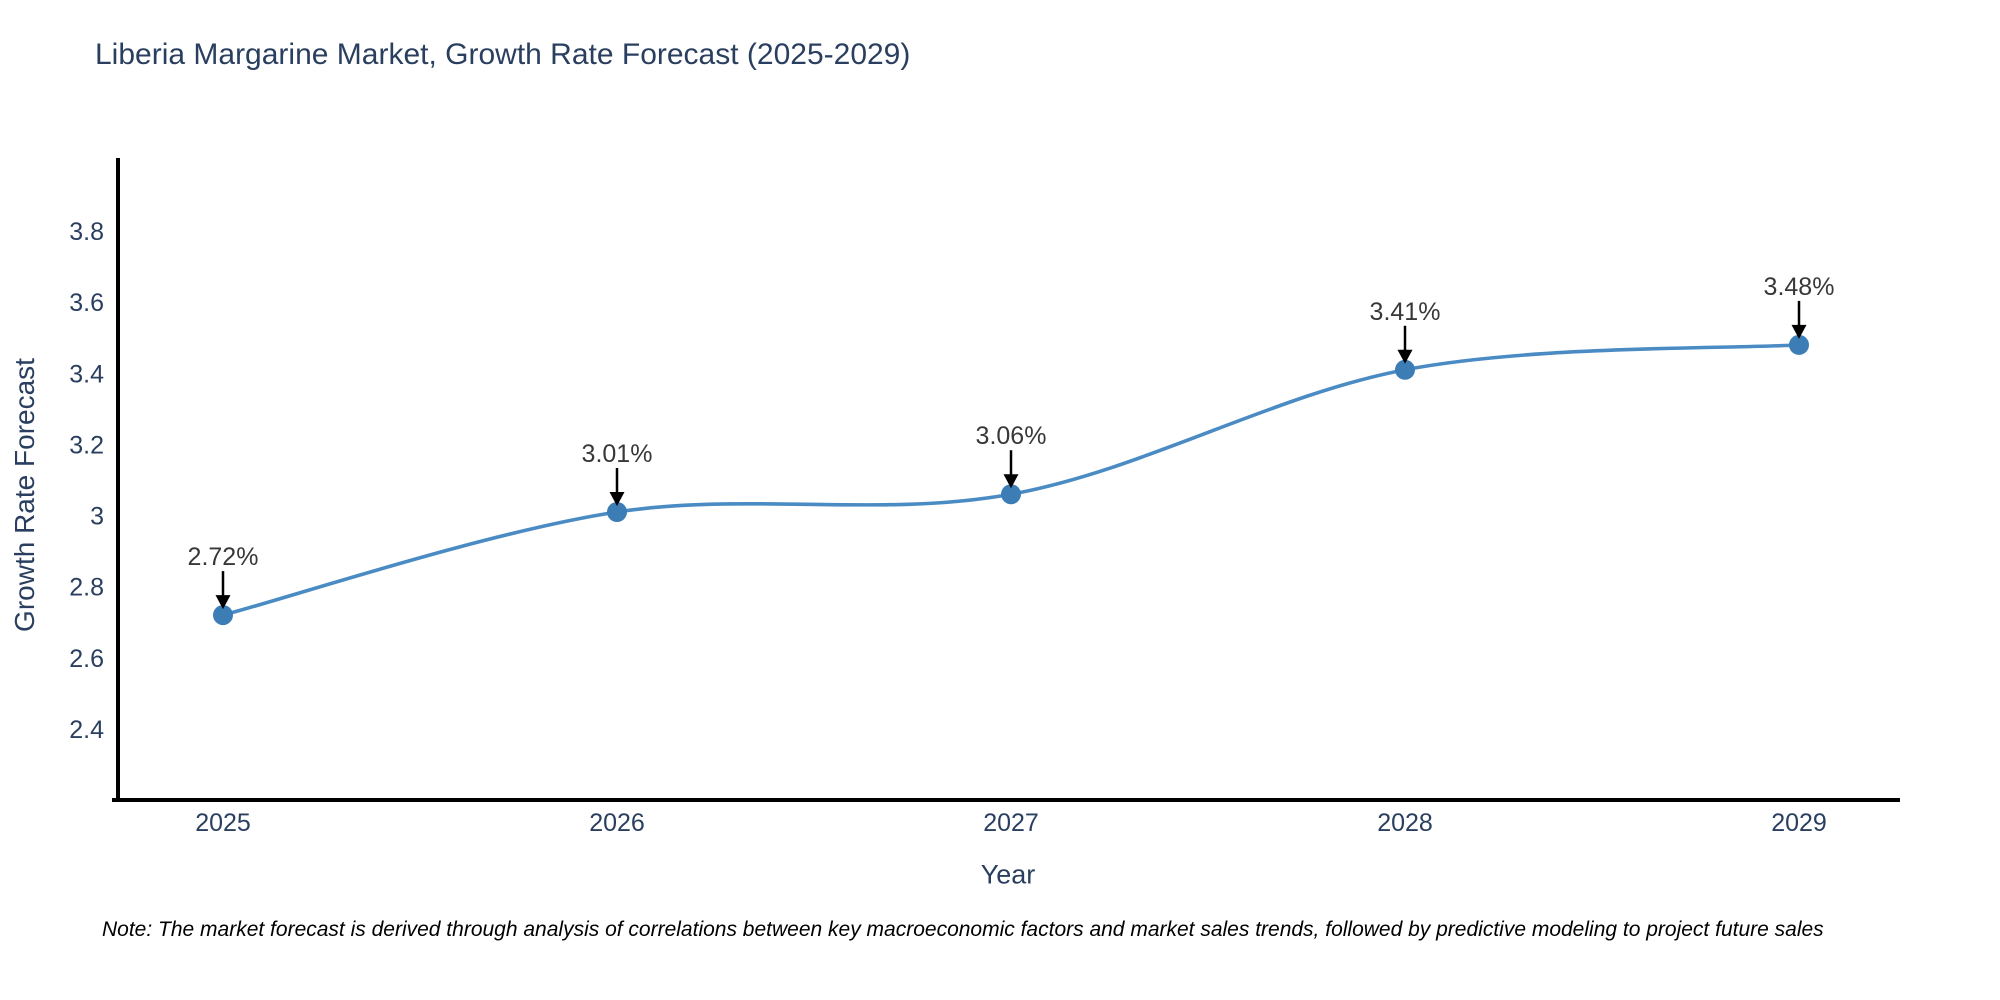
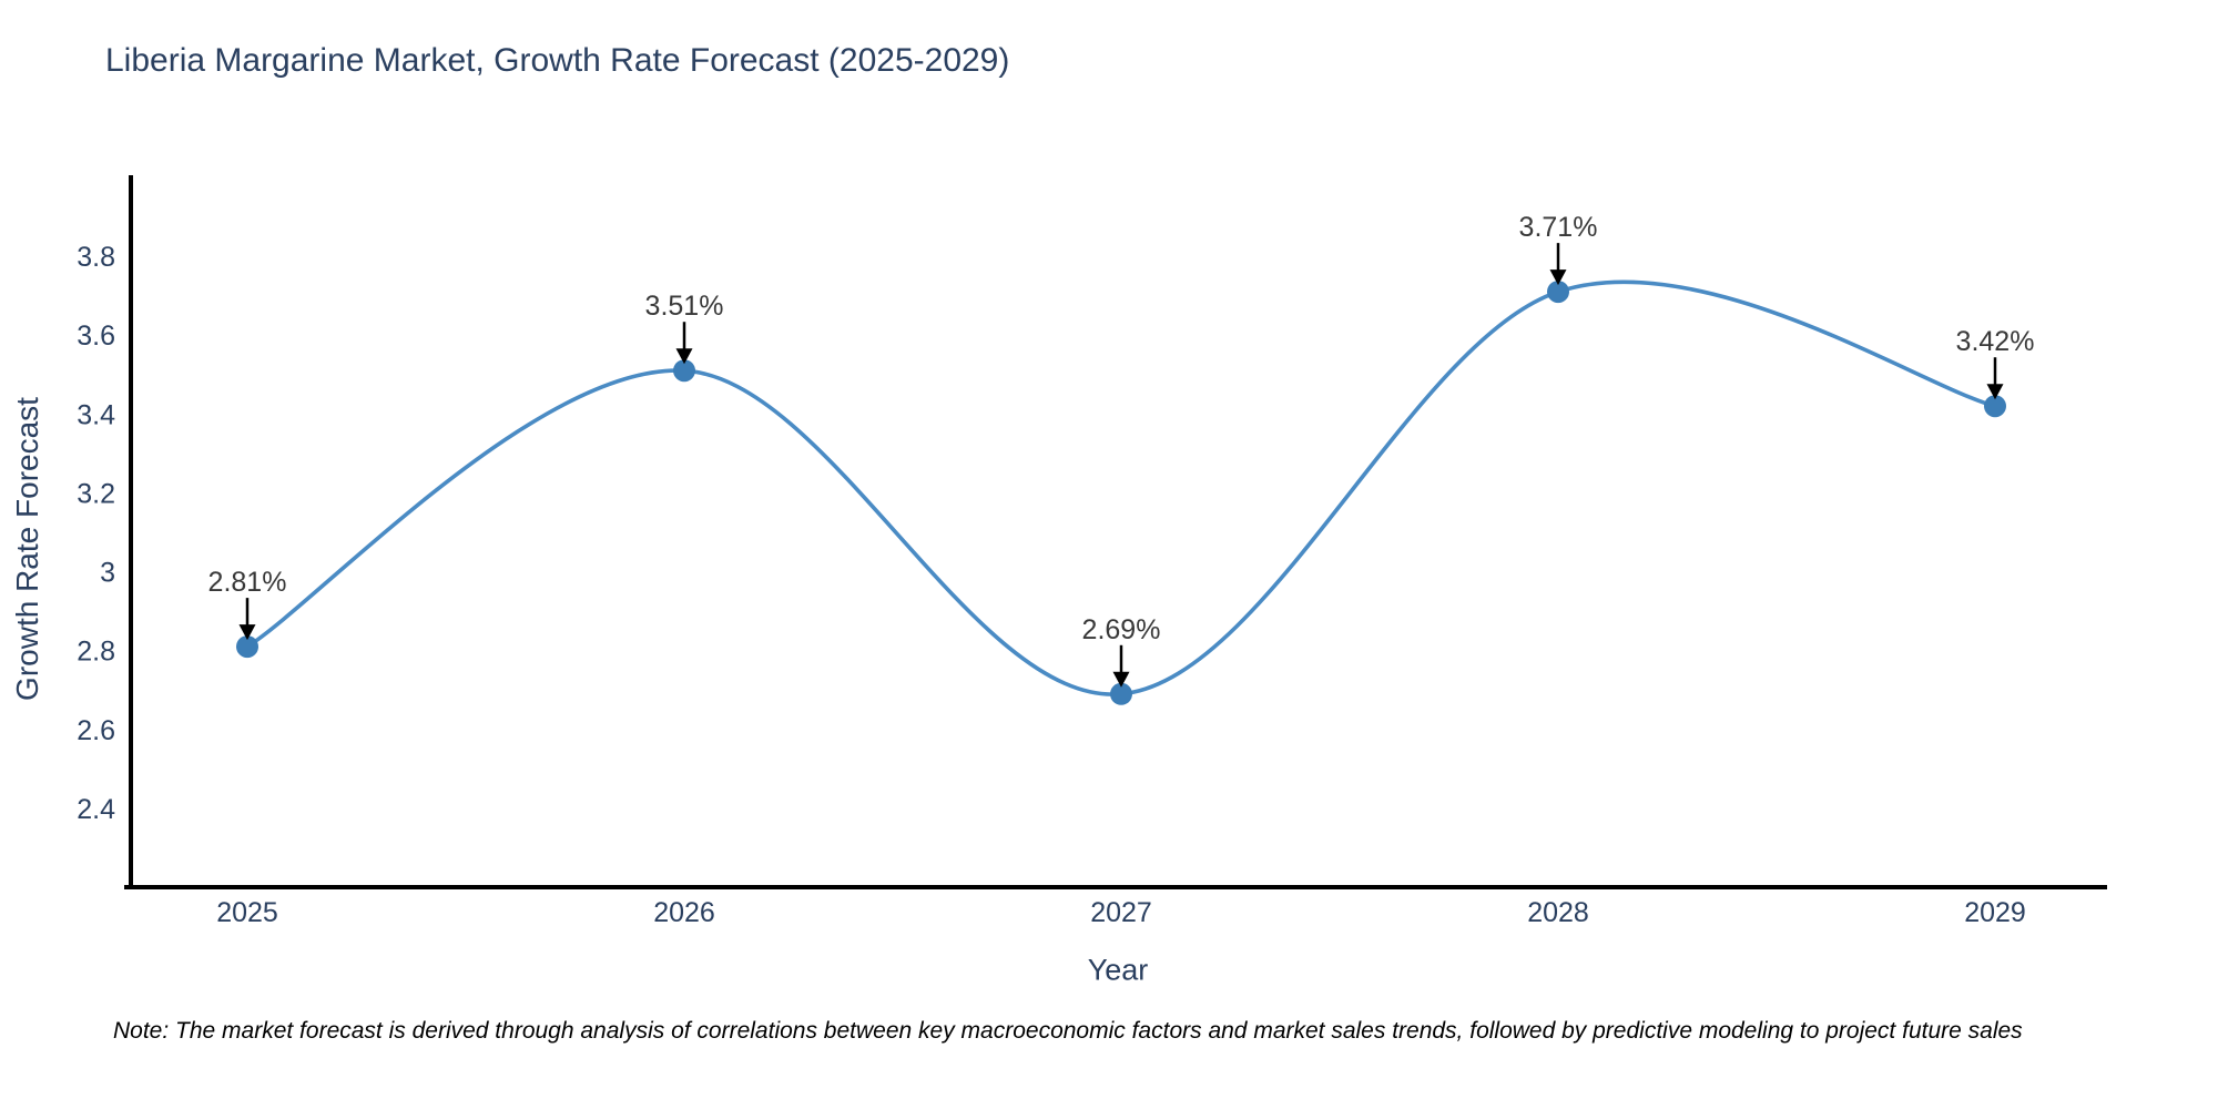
2025: 2.72% -> 2.81%
2026: 3.01% -> 3.51%
2027: 3.06% -> 2.69%
2028: 3.41% -> 3.71%
2029: 3.48% -> 3.42%
